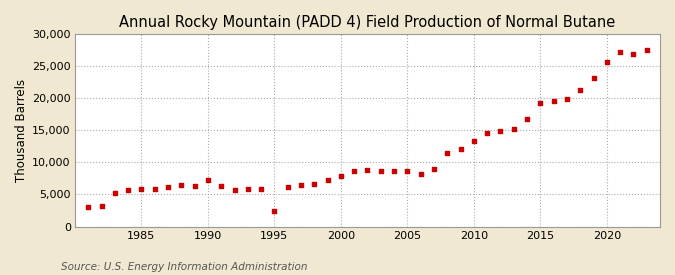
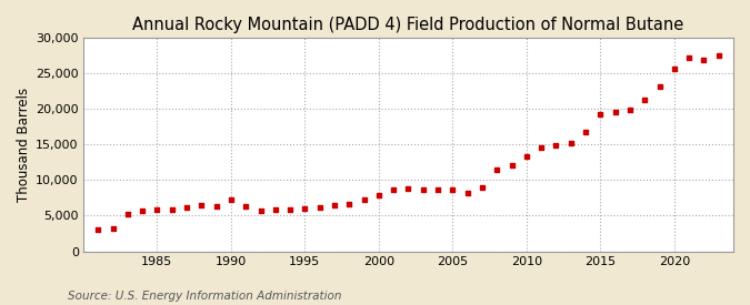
1995: 2,400 -> 6,000
